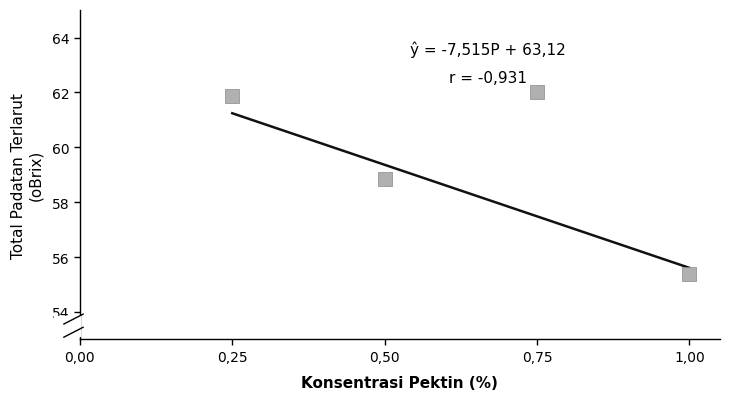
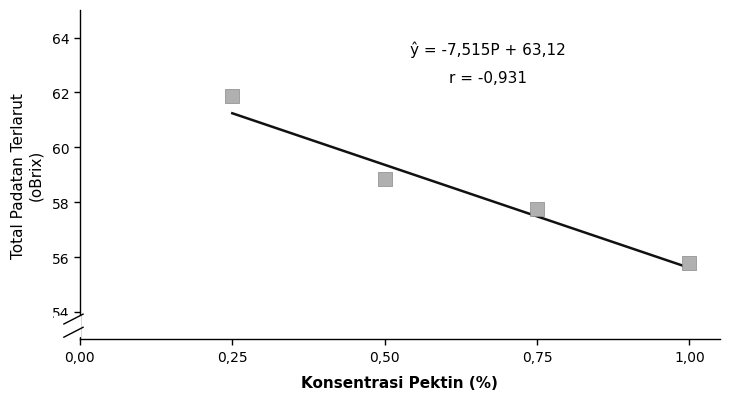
0,75: 62.00 -> 57.75
1,00: 55.40 -> 55.78
